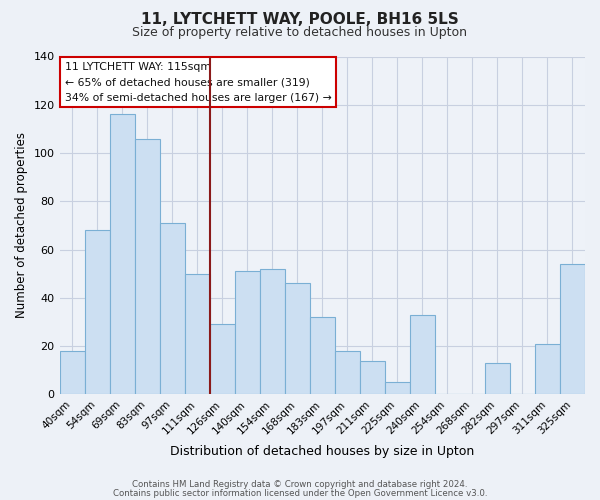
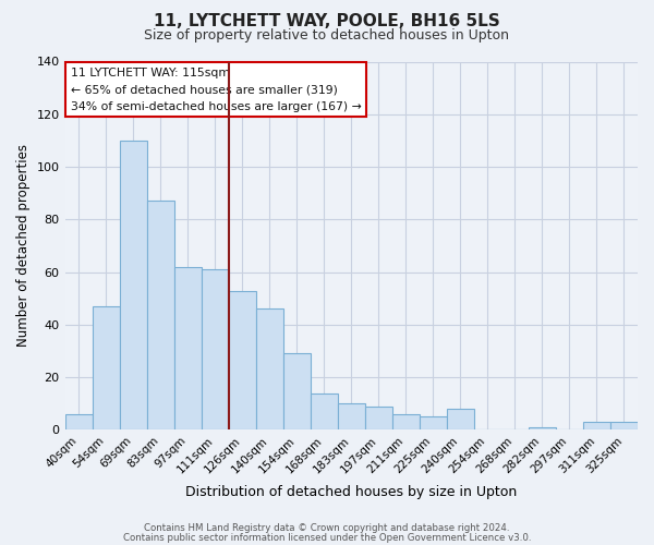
40sqm: 18 -> 6
54sqm: 68 -> 47
69sqm: 116 -> 110
83sqm: 106 -> 87
97sqm: 71 -> 62
111sqm: 50 -> 61
126sqm: 29 -> 53
140sqm: 51 -> 46
154sqm: 52 -> 29
168sqm: 46 -> 14
183sqm: 32 -> 10
197sqm: 18 -> 9
211sqm: 14 -> 6
240sqm: 33 -> 8
282sqm: 13 -> 1
311sqm: 21 -> 3
325sqm: 54 -> 3
